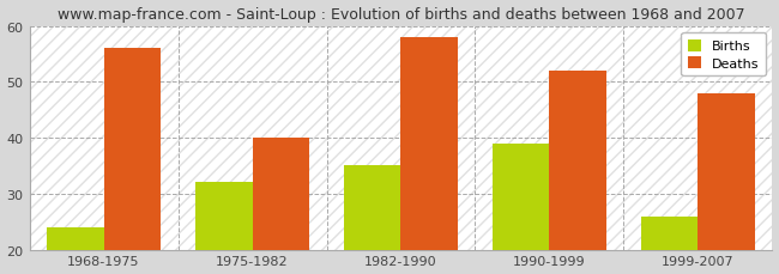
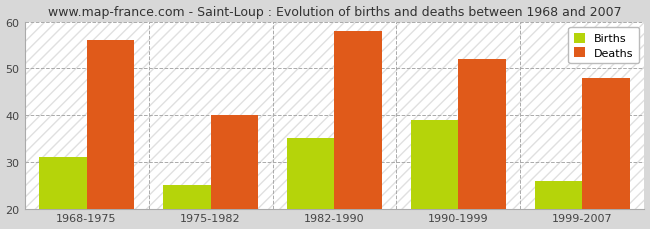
Births/1968-1975: 24 -> 31
Births/1975-1982: 32 -> 25
